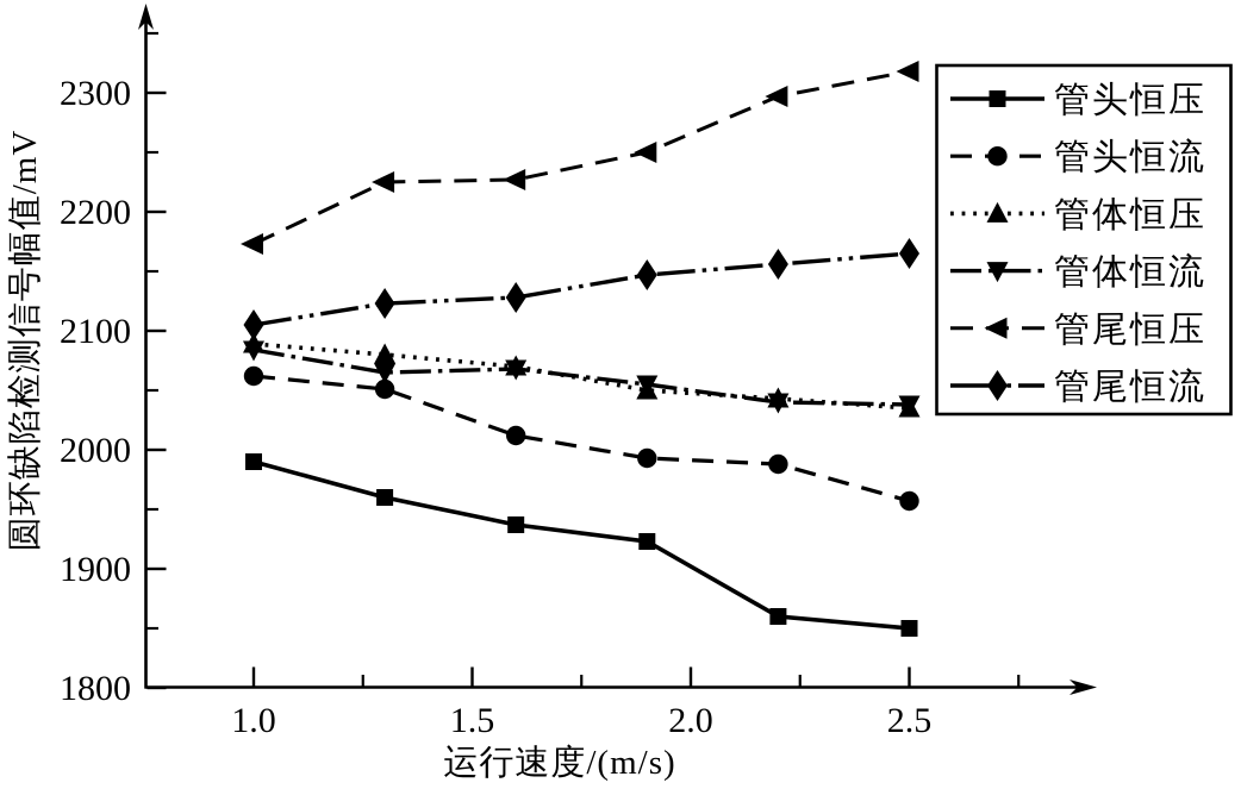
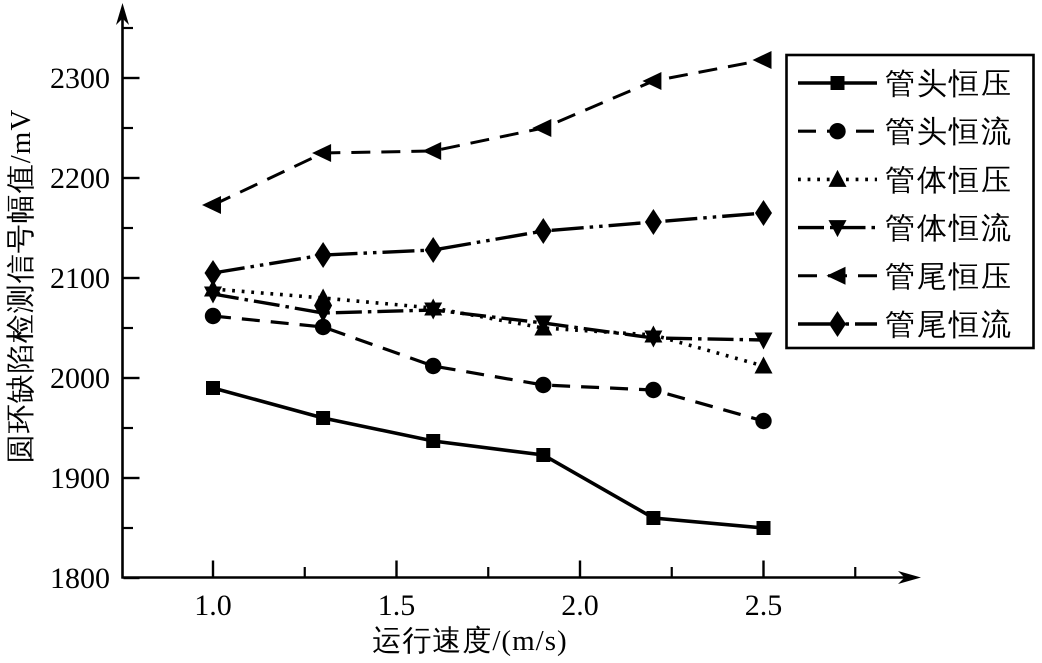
管体恒压/2.5: 2035 -> 2012
